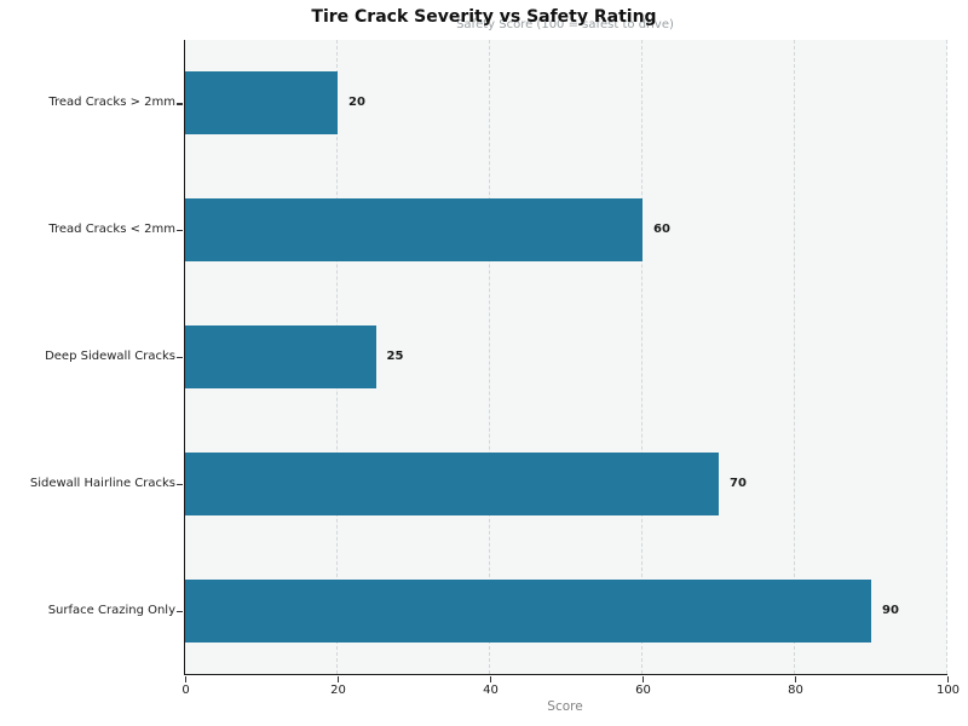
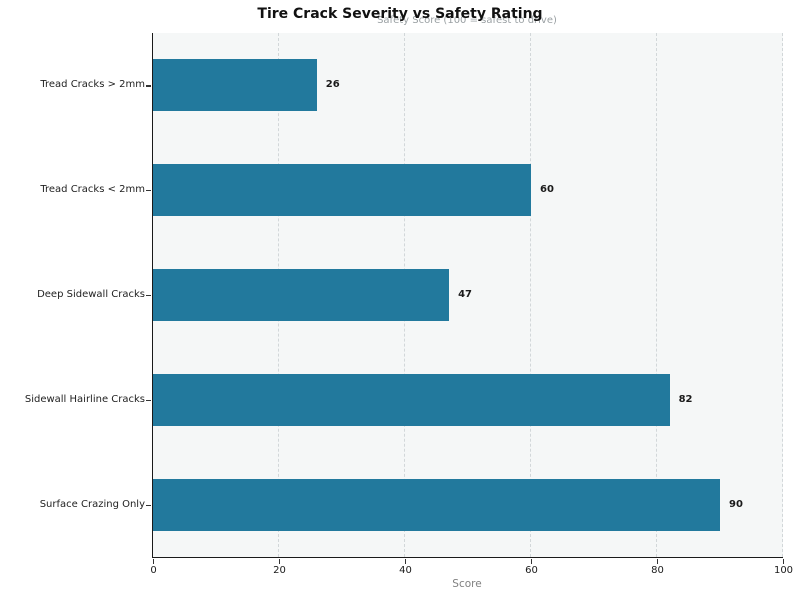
Tread Cracks > 2mm: 20 -> 26
Deep Sidewall Cracks: 25 -> 47
Sidewall Hairline Cracks: 70 -> 82
